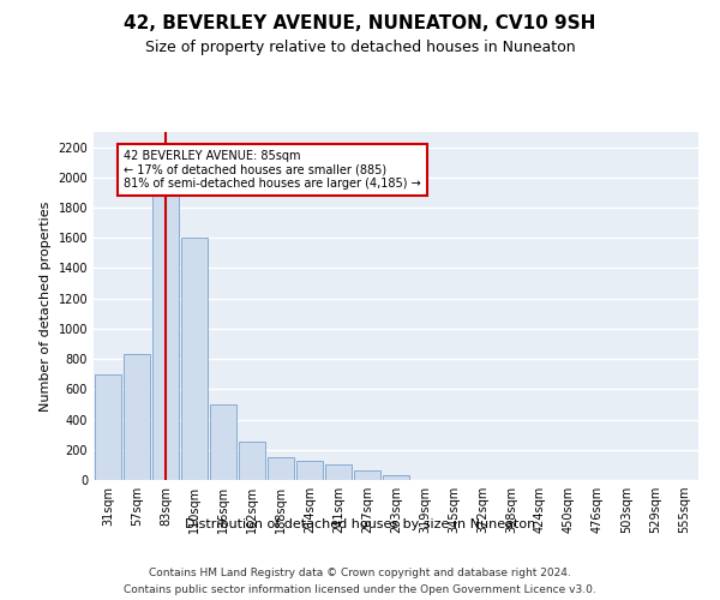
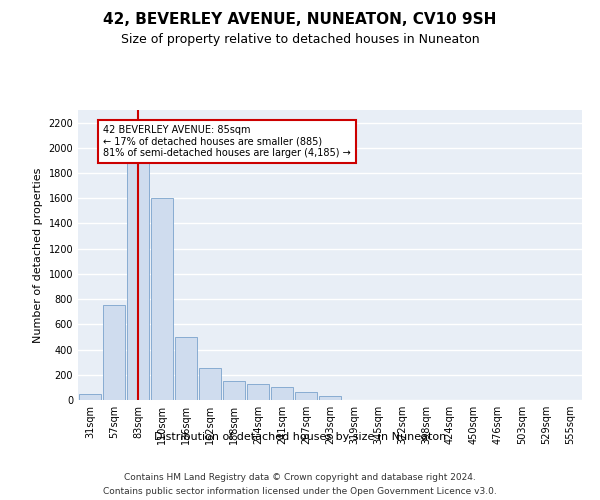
31sqm: 700 -> 50
57sqm: 830 -> 750
